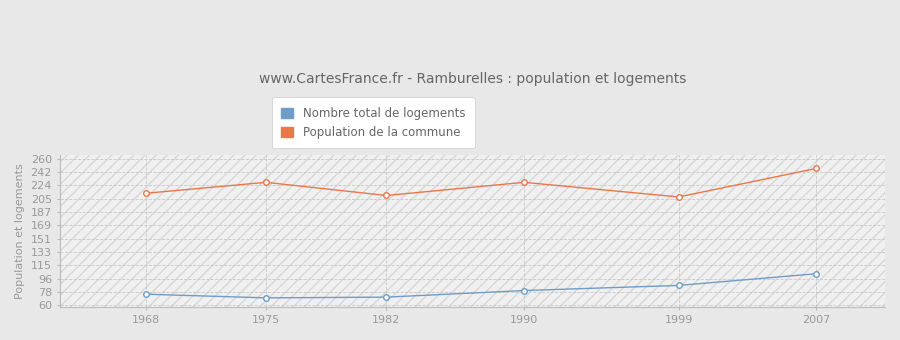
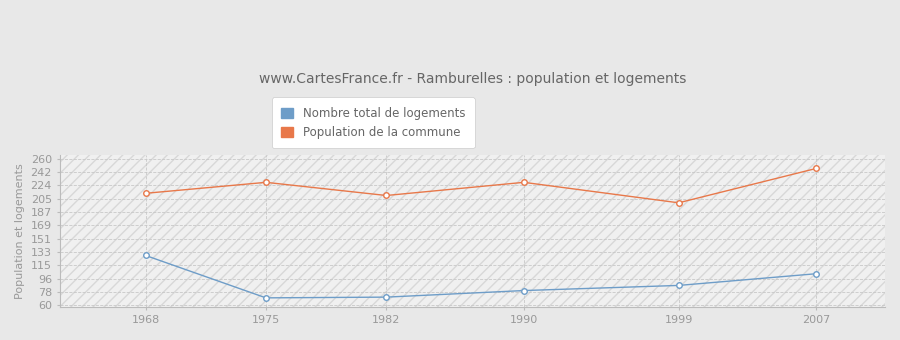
Nombre total de logements/1968: 75 -> 128
Population de la commune/1999: 208 -> 200
